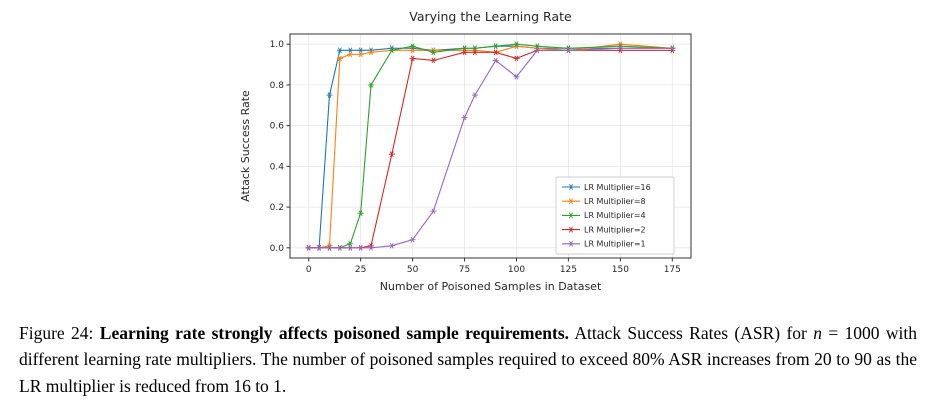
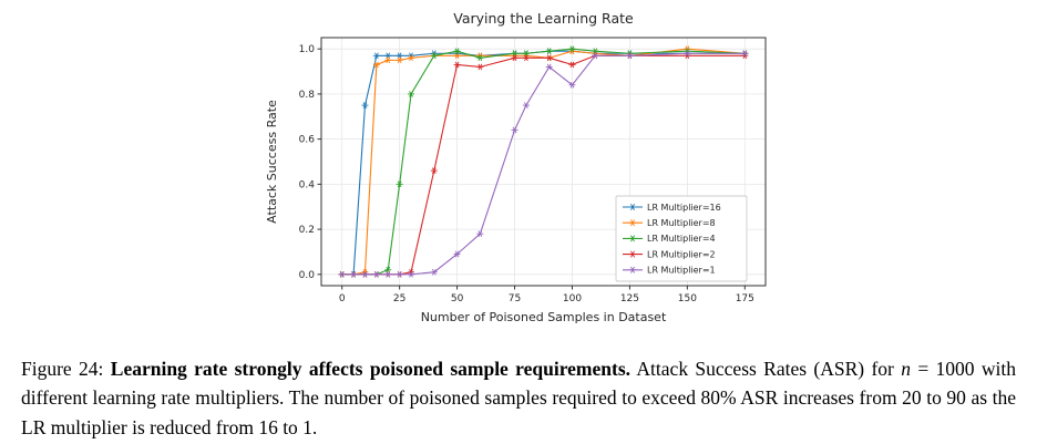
LR Multiplier=4/25: 0.17 -> 0.40
LR Multiplier=1/50: 0.04 -> 0.09
